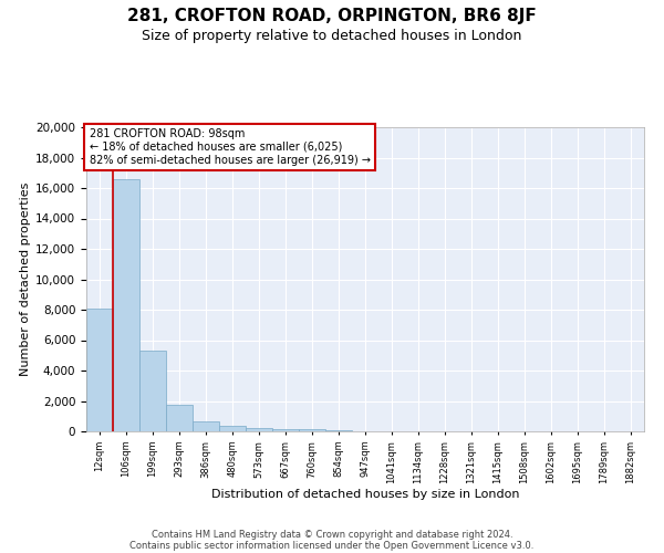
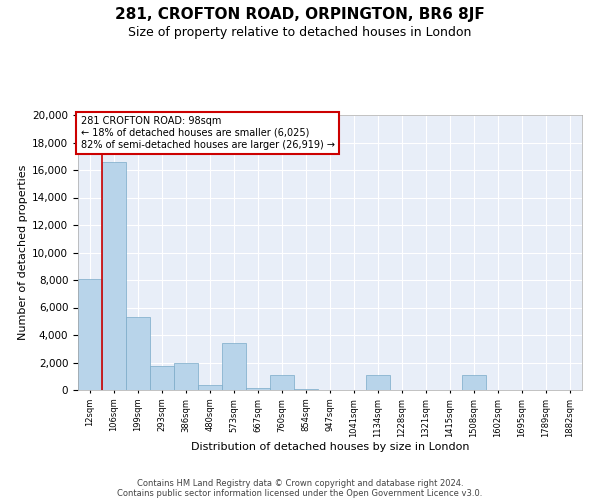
386sqm: 600 -> 2,000
573sqm: 200 -> 3,400
760sqm: 100 -> 1,100
1134sqm: 0 -> 1,100
1508sqm: 0 -> 1,100
